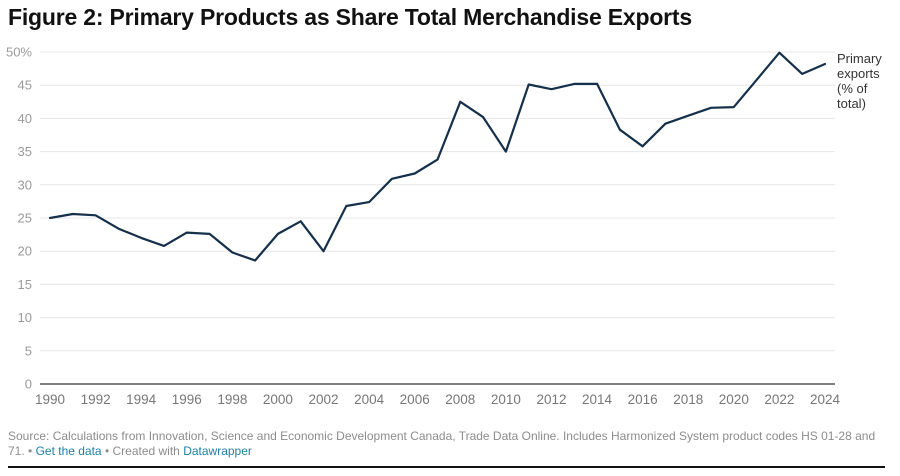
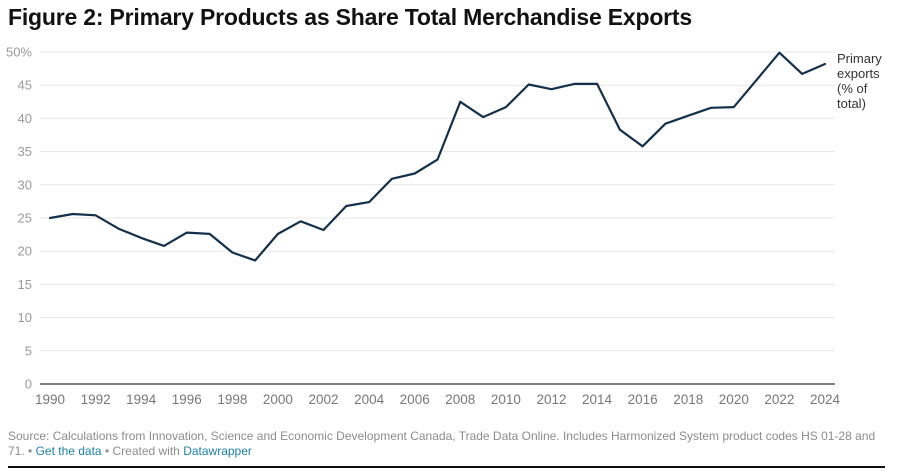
2002: 20% -> 23%
2010: 35% -> 42%
